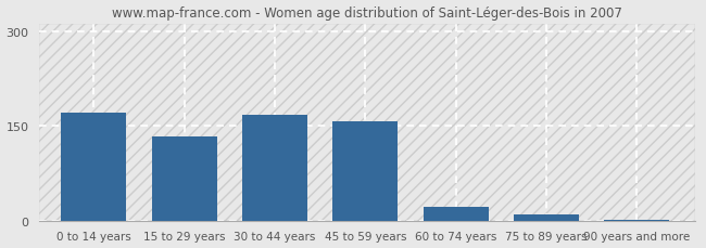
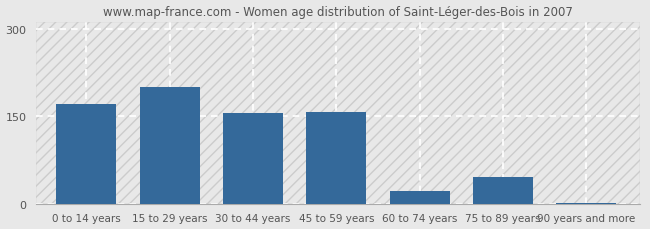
15 to 29 years: 133 -> 200
30 to 44 years: 167 -> 156
75 to 89 years: 9 -> 46
